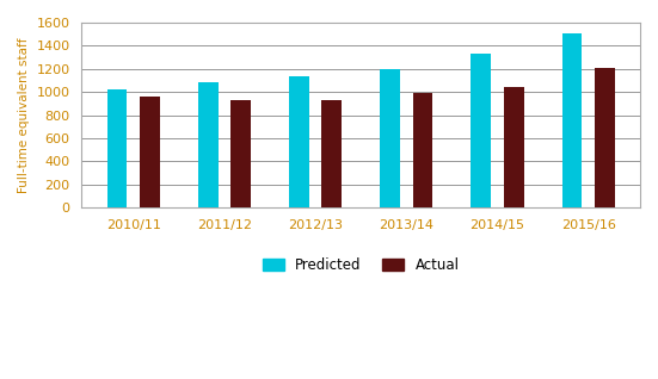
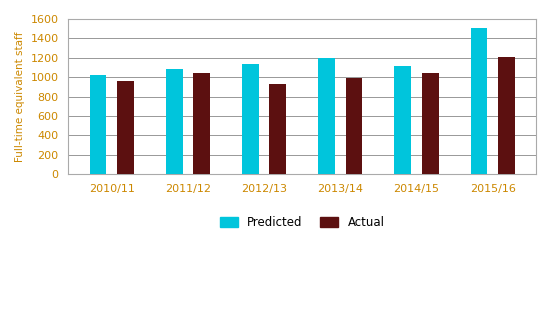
Actual/2011/12: 930 -> 1040
Predicted/2014/15: 1330 -> 1120
